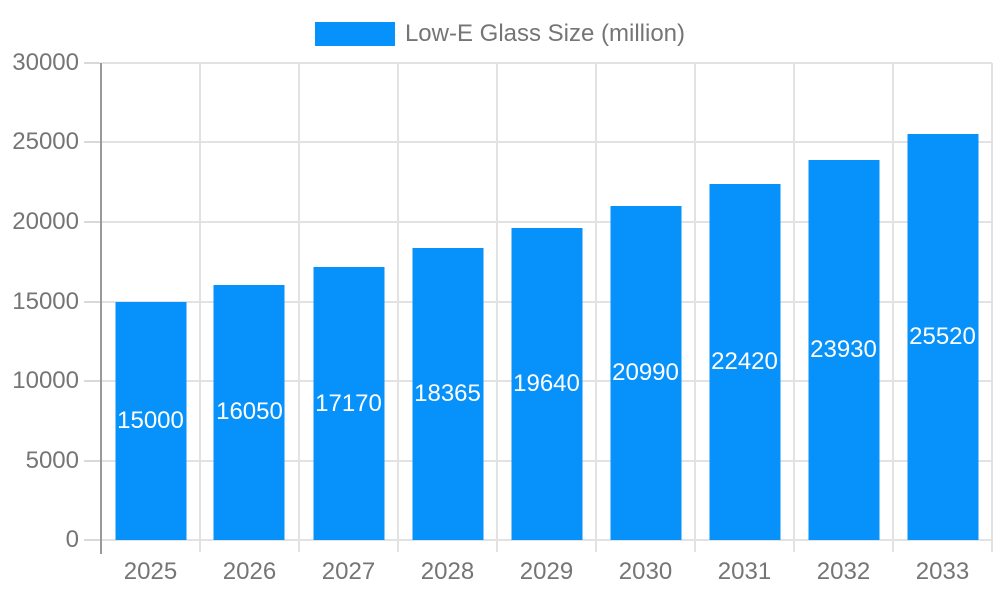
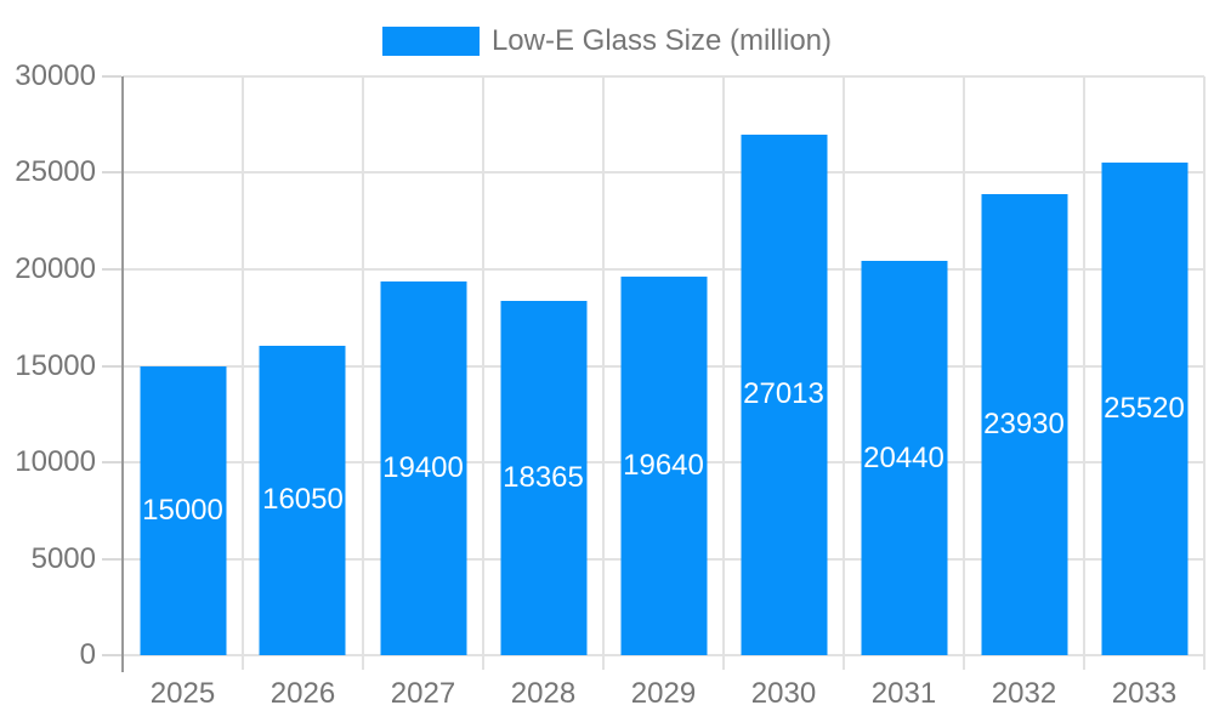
2027: 17170 -> 19400
2030: 20990 -> 27013
2031: 22420 -> 20440
